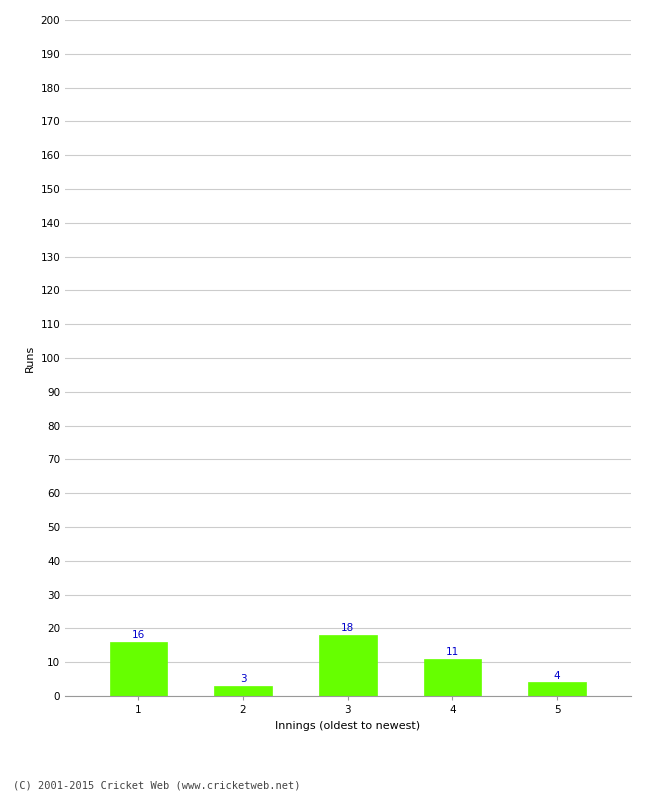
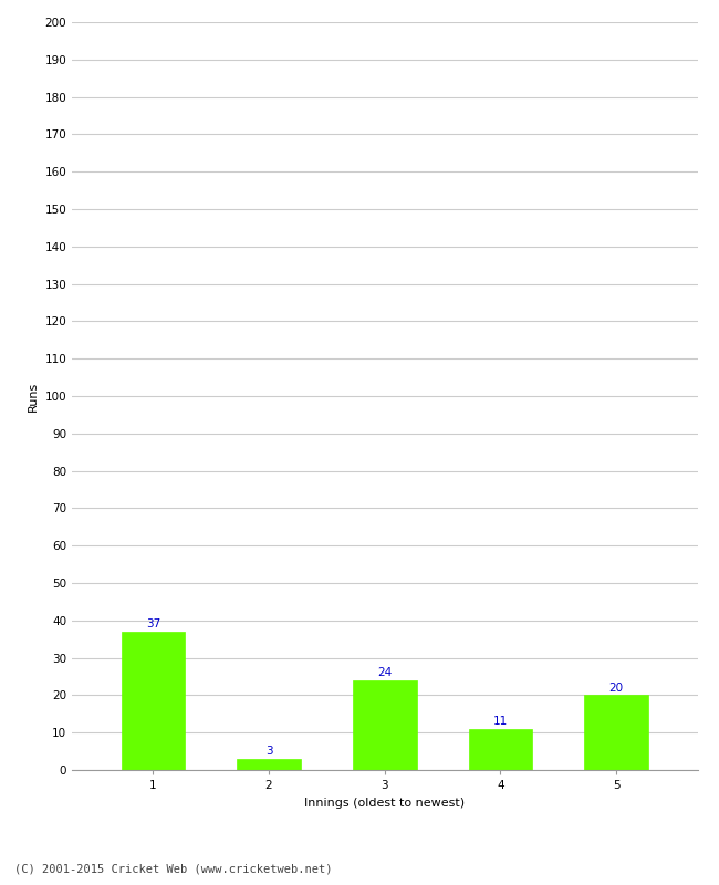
1: 16 -> 37
3: 18 -> 24
5: 4 -> 20
